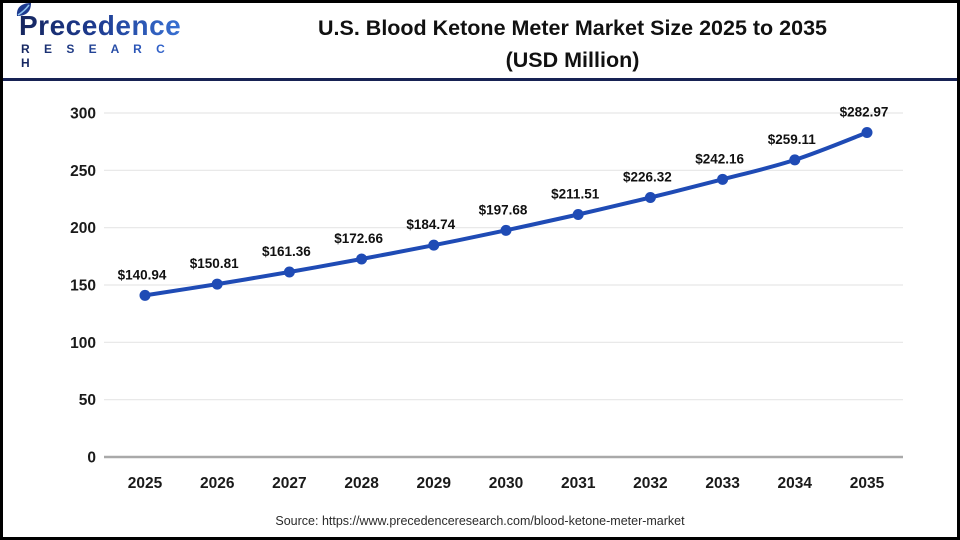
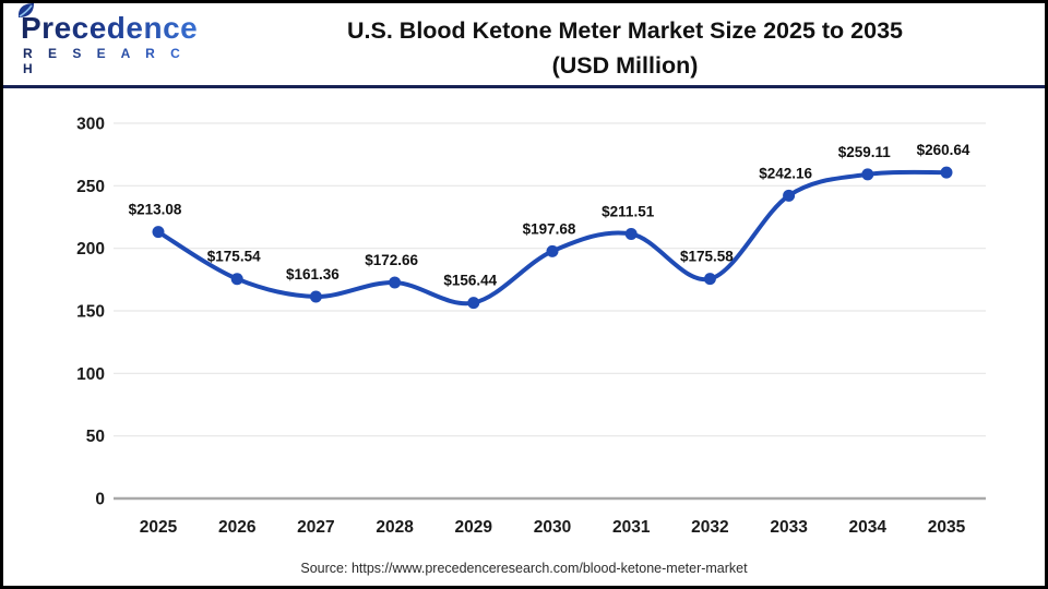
2025: $140.94 -> $213.08
2026: $150.81 -> $175.54
2029: $184.74 -> $156.44
2032: $226.32 -> $175.58
2035: $282.97 -> $260.64
